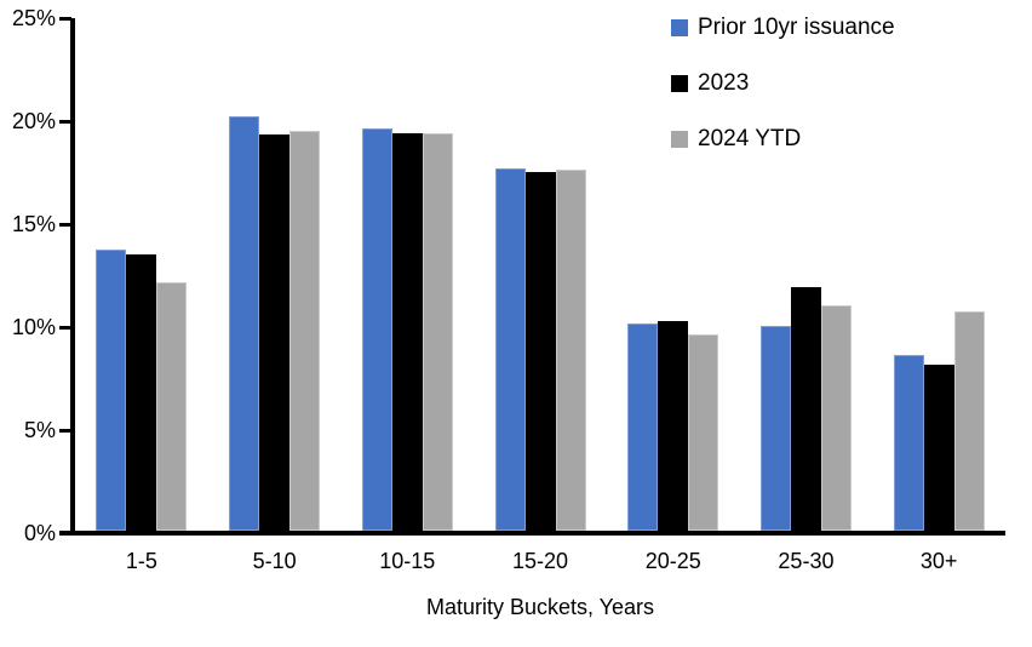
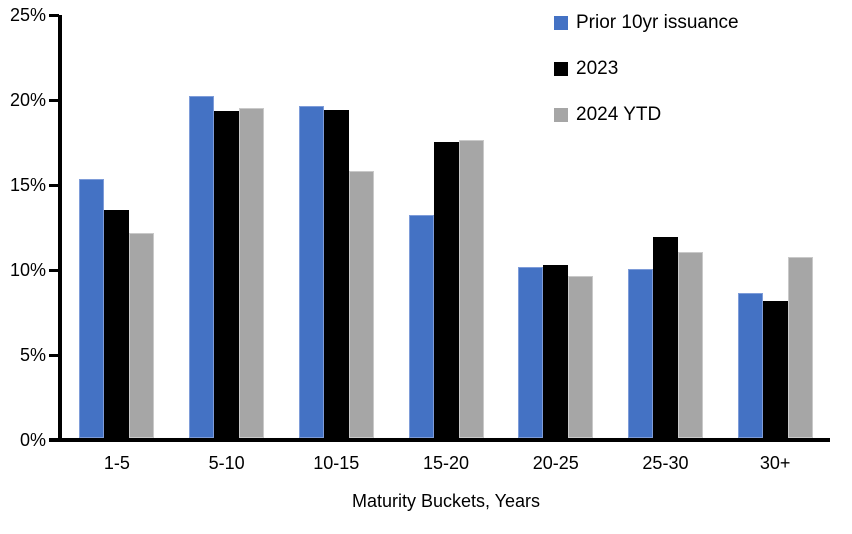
Prior 10yr issuance/1-5: 13.7% -> 15.3%
2024 YTD/10-15: 19.4% -> 15.8%
Prior 10yr issuance/15-20: 17.7% -> 13.2%
